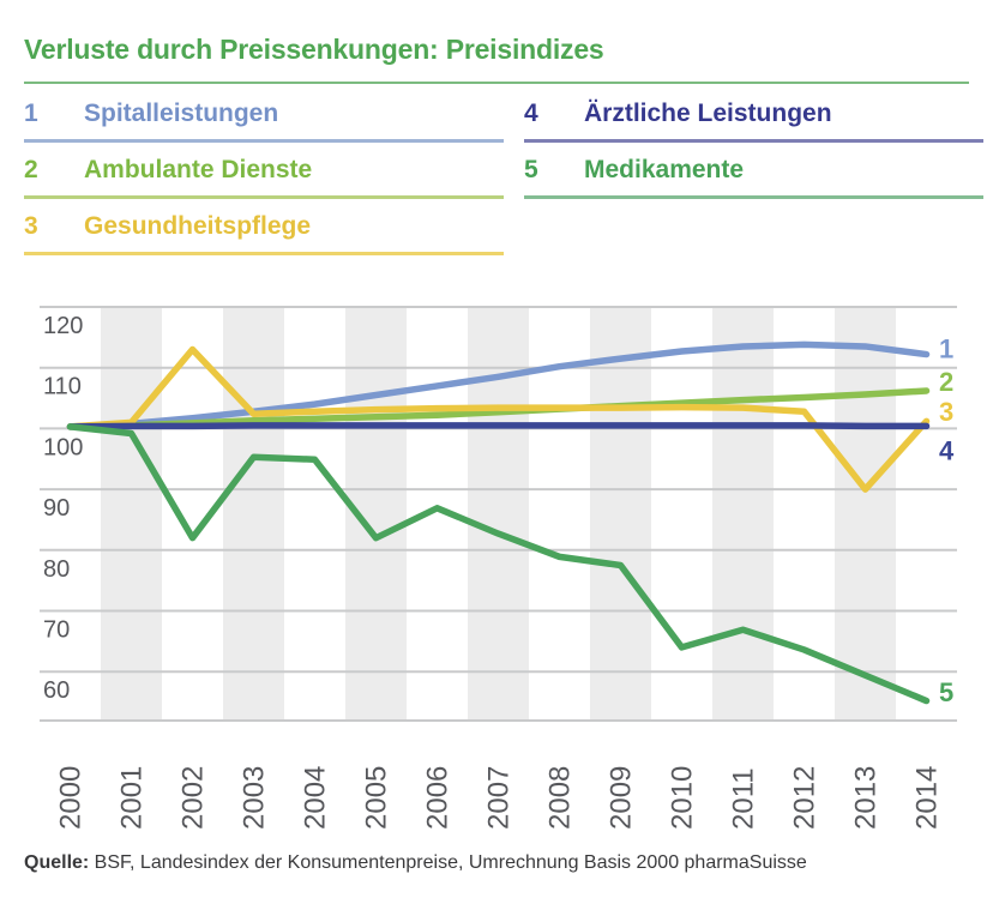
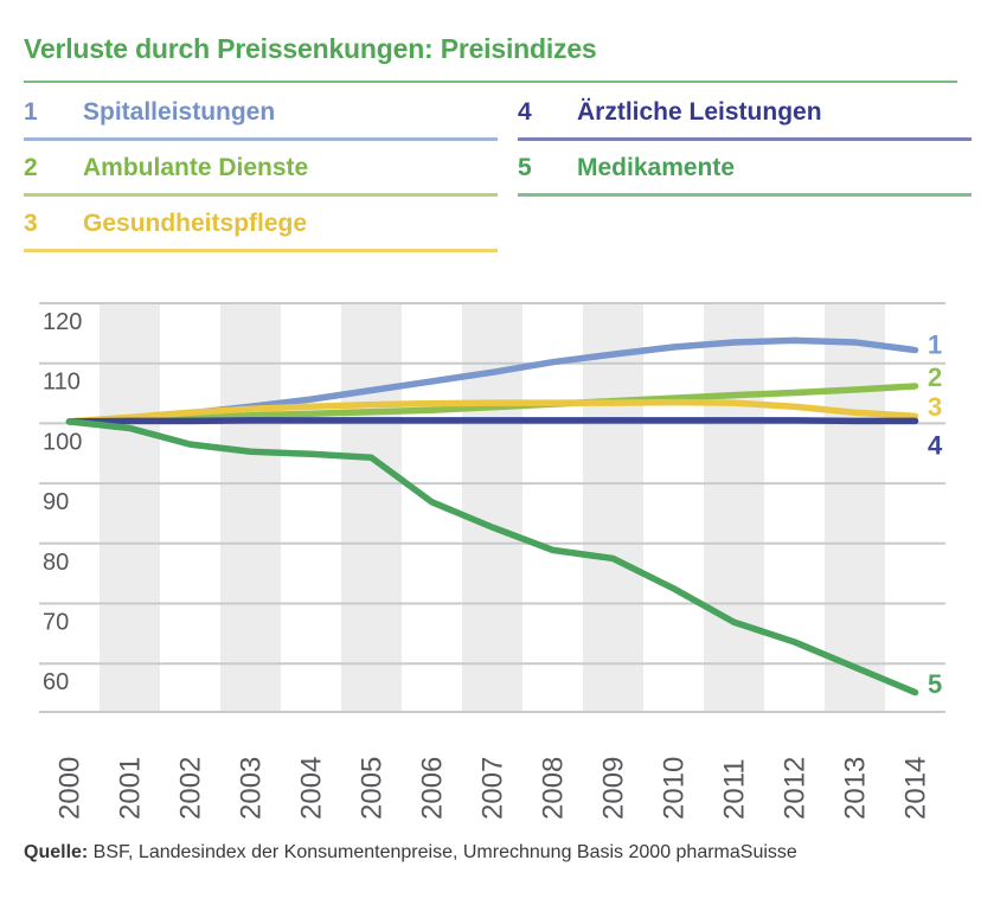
Gesundheitspflege/2002: 113 -> 102
Medikamente/2002: 82 -> 96
Medikamente/2005: 82 -> 94
Medikamente/2010: 64 -> 72
Gesundheitspflege/2013: 90 -> 102
